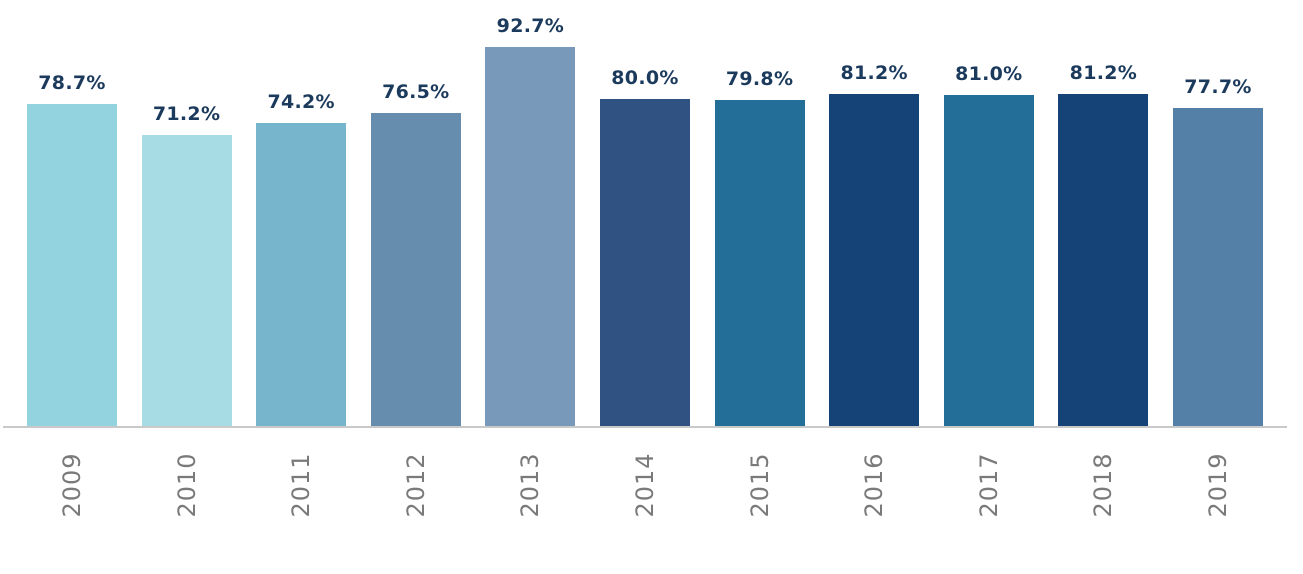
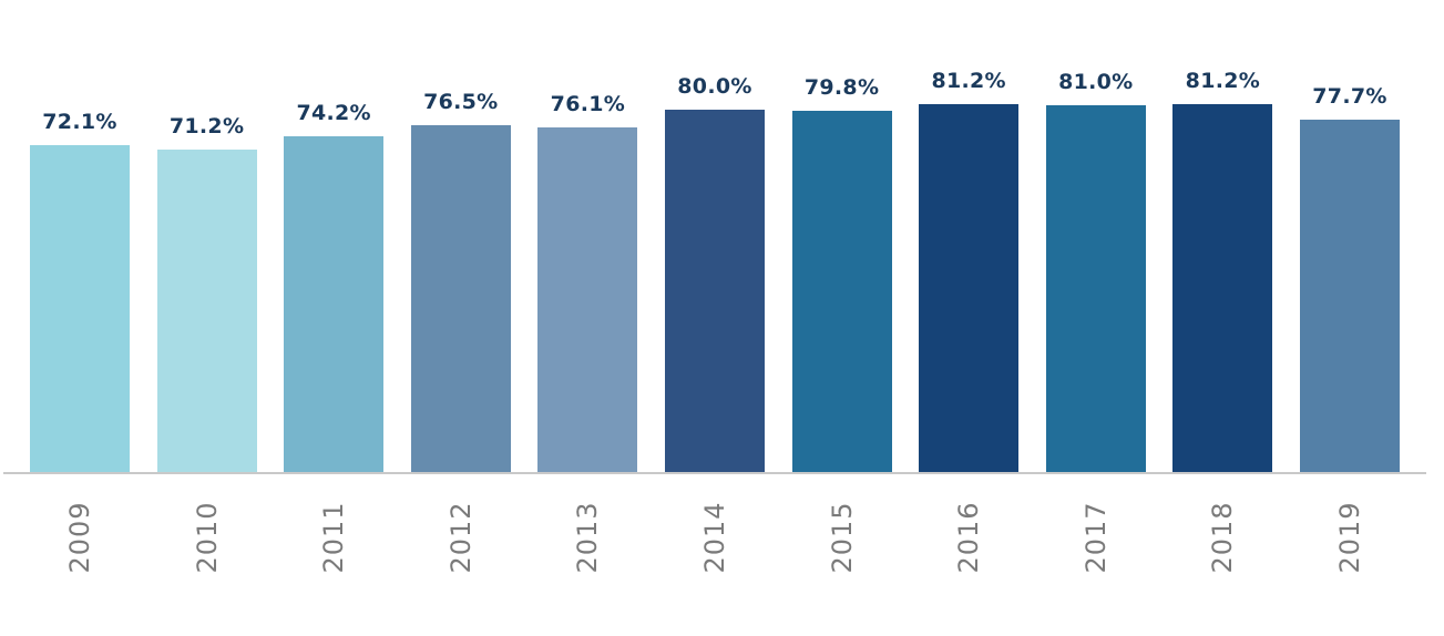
2009: 78.7% -> 72.1%
2013: 92.7% -> 76.1%
